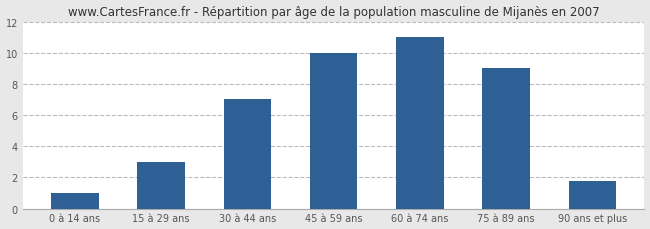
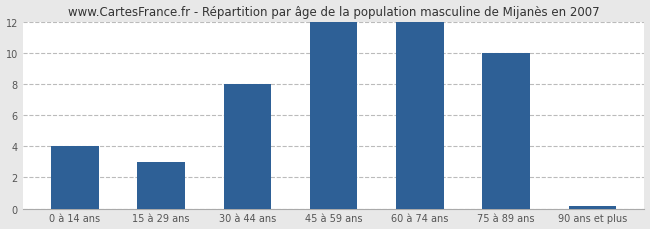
0 à 14 ans: 1.0 -> 4.0
30 à 44 ans: 7.0 -> 8.0
45 à 59 ans: 10.0 -> 12.0
60 à 74 ans: 11.0 -> 12.0
75 à 89 ans: 9.0 -> 10.0
90 ans et plus: 1.8 -> 0.1
